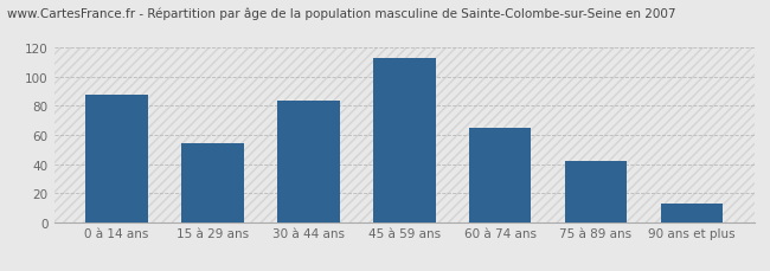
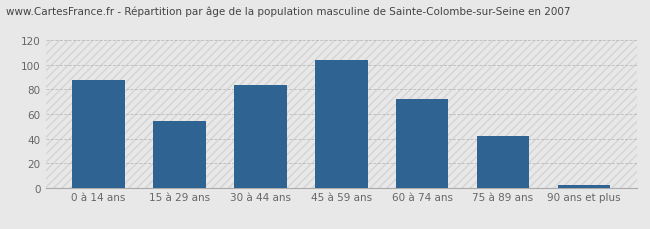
45 à 59 ans: 113 -> 104
60 à 74 ans: 65 -> 72
90 ans et plus: 13 -> 2
